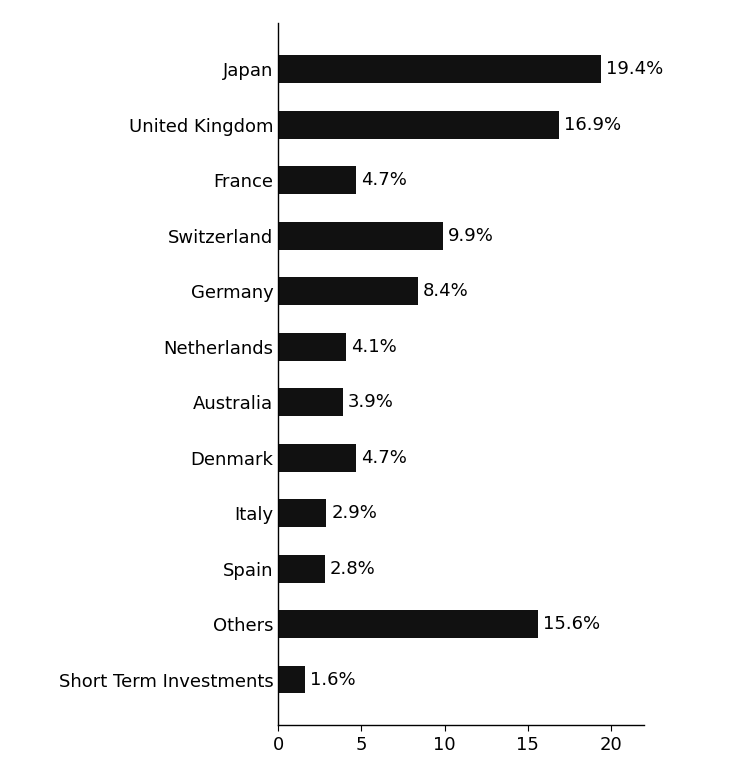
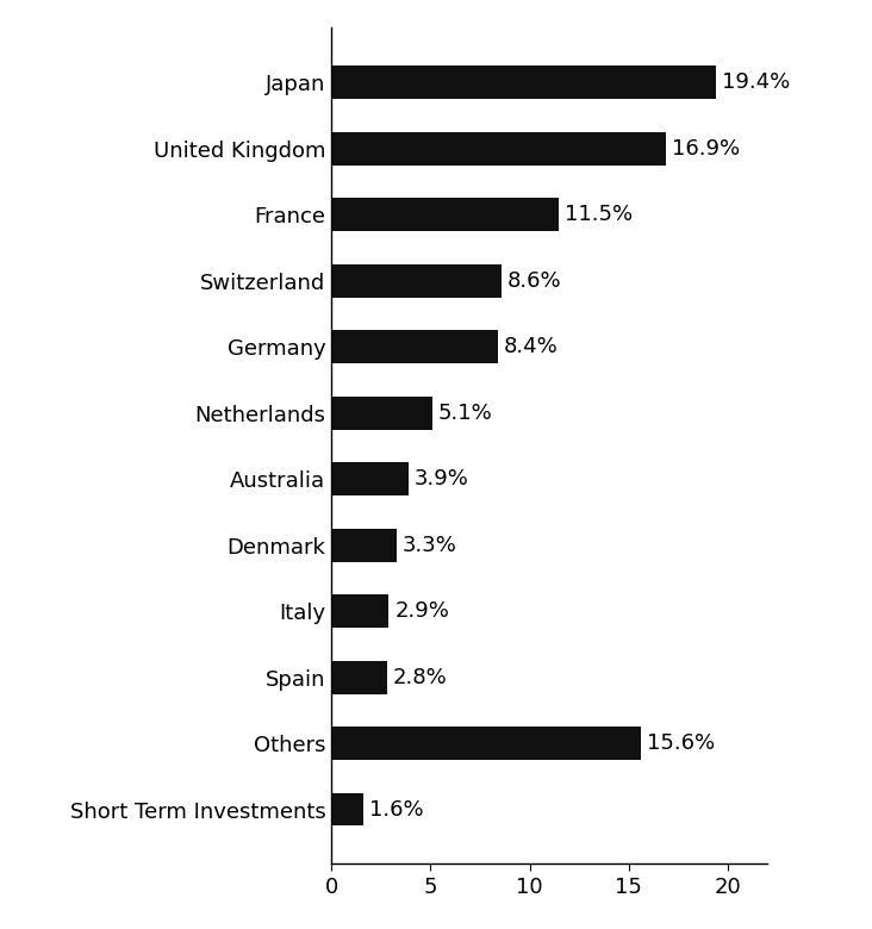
France: 4.7% -> 11.5%
Switzerland: 9.9% -> 8.6%
Netherlands: 4.1% -> 5.1%
Denmark: 4.7% -> 3.3%
